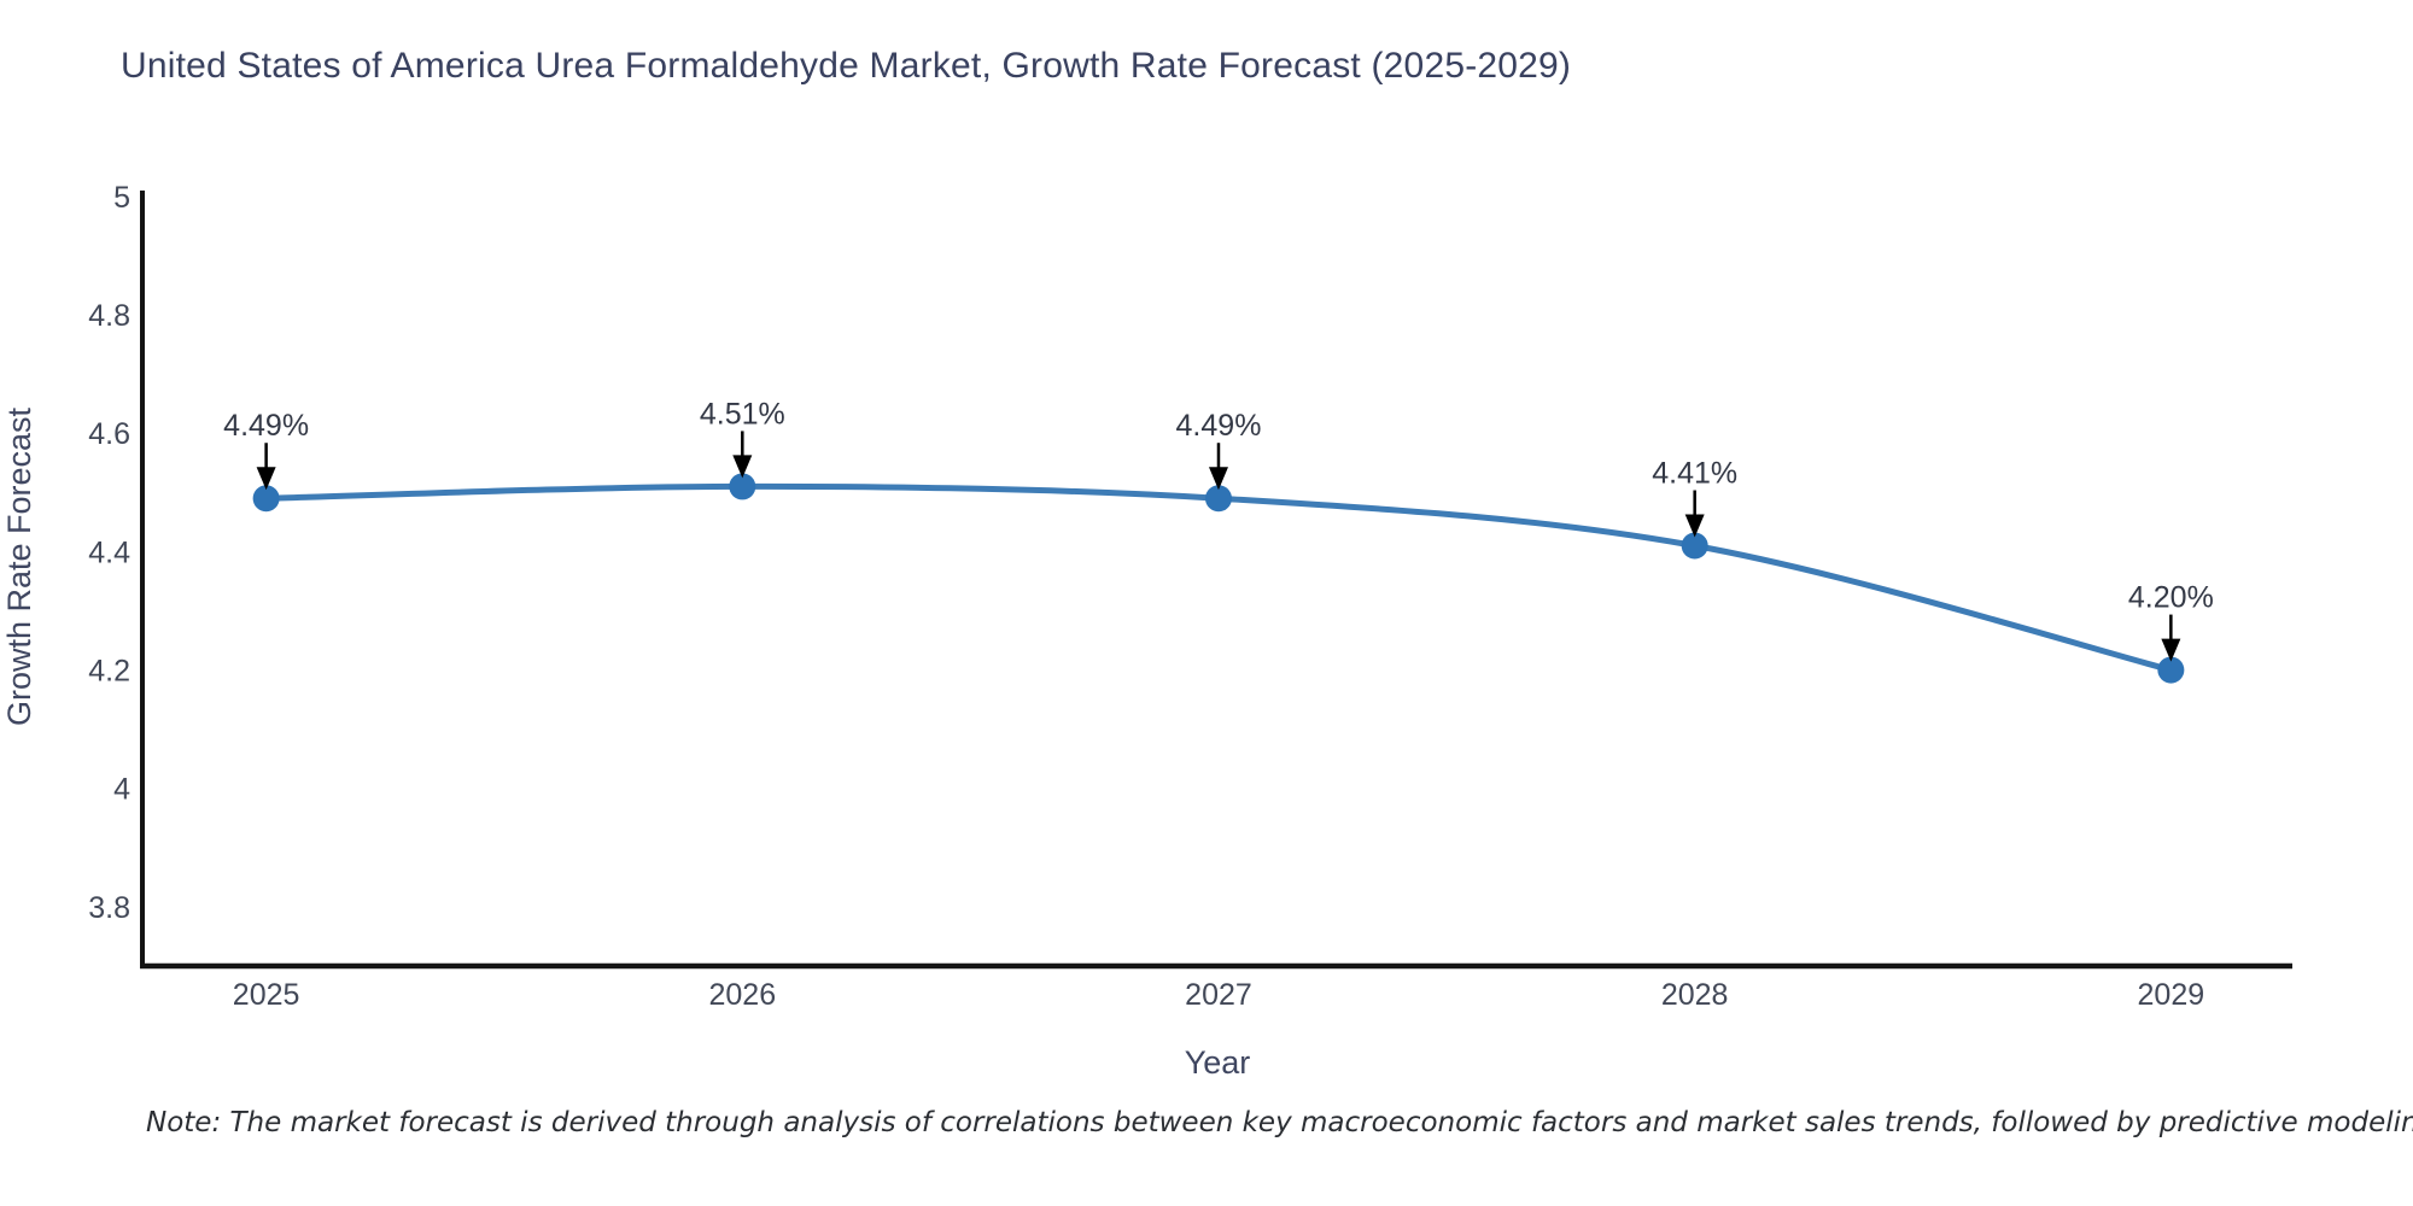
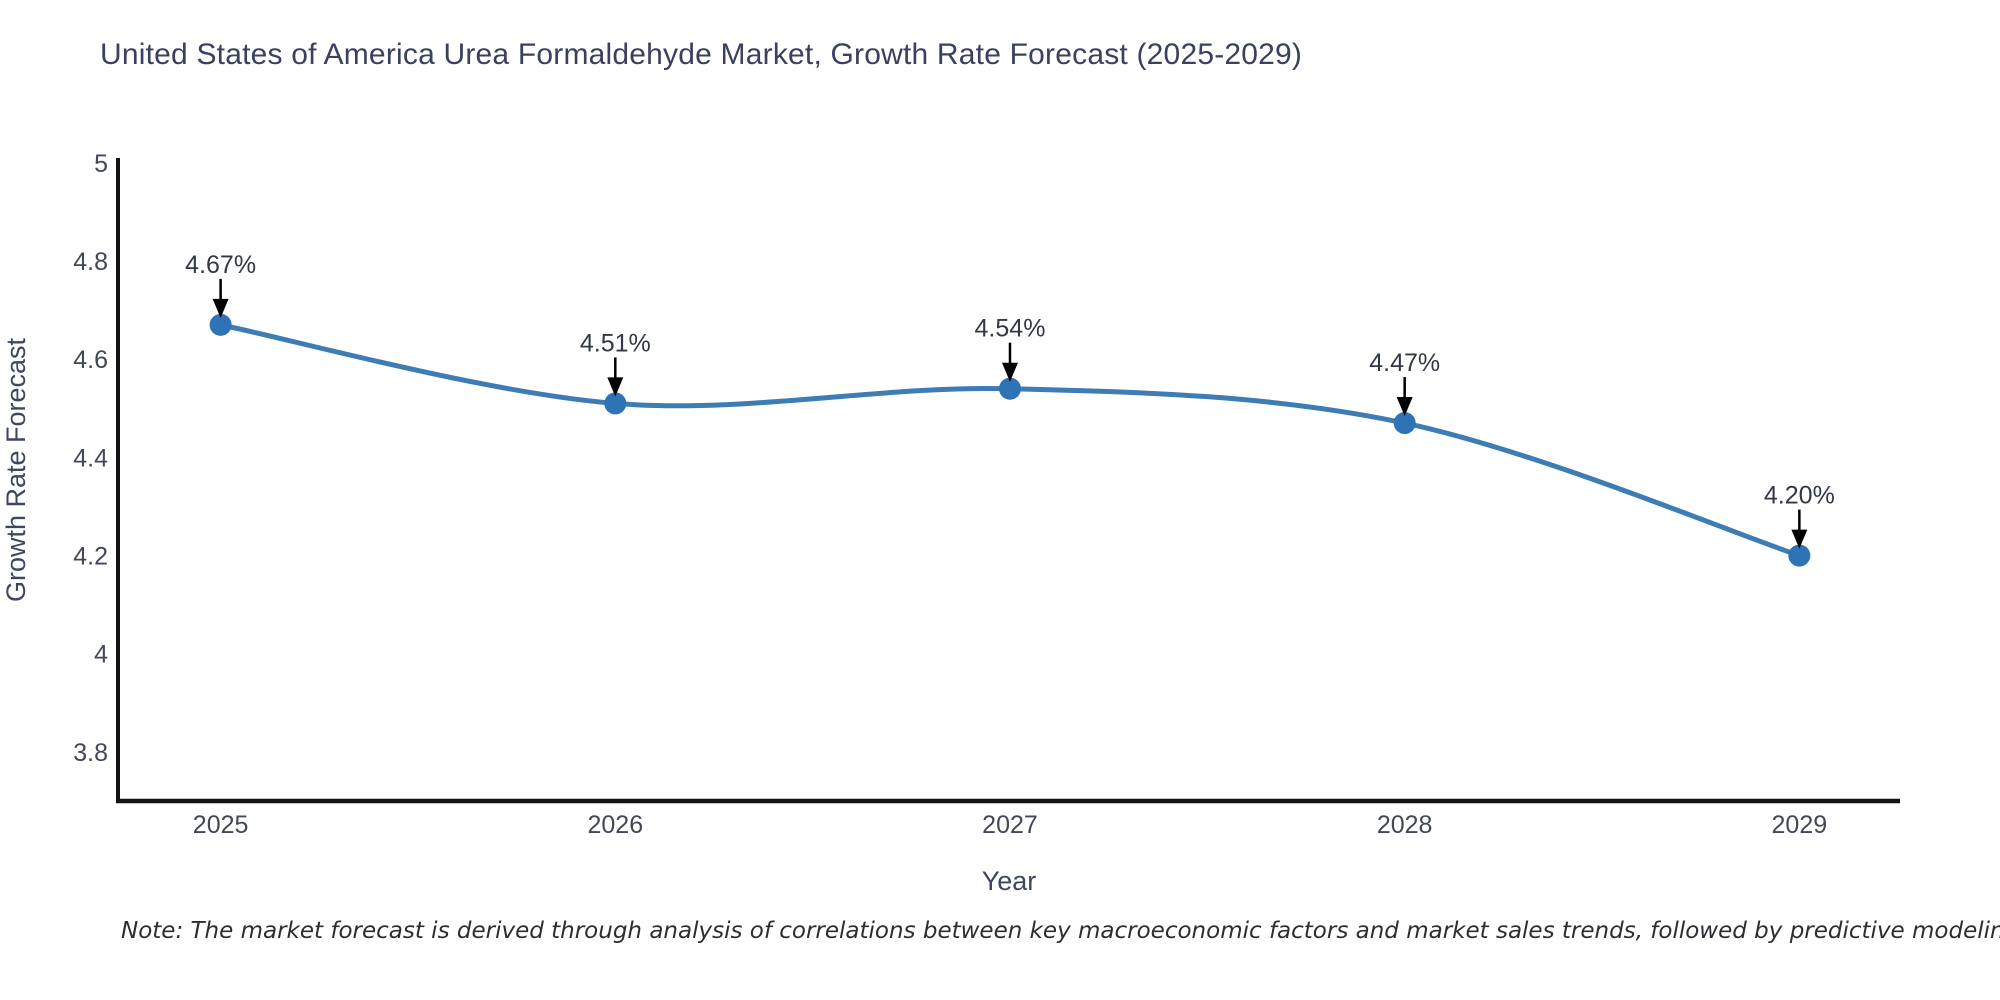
2025: 4.49% -> 4.67%
2027: 4.49% -> 4.54%
2028: 4.41% -> 4.47%
